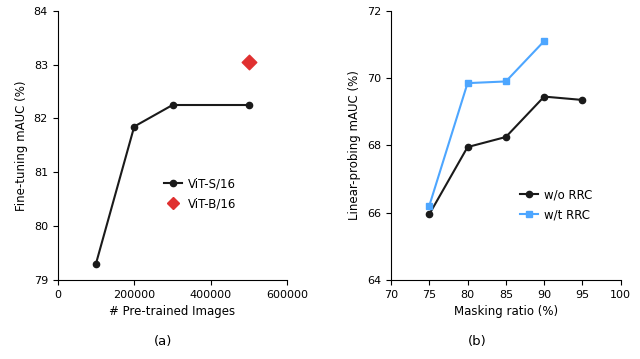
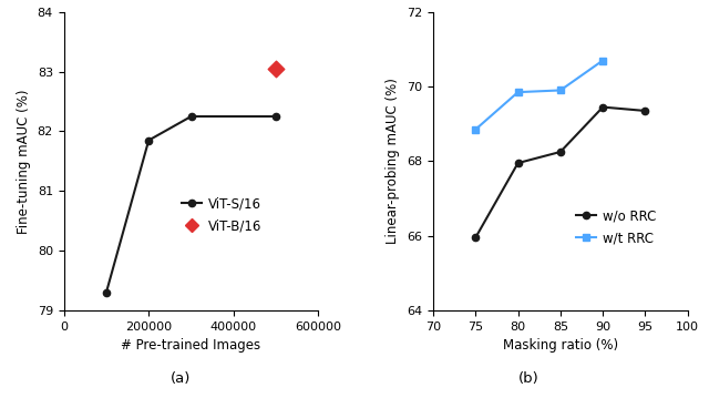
w/t RRC/75: 66.20 -> 68.85
w/t RRC/90: 71.10 -> 70.70
